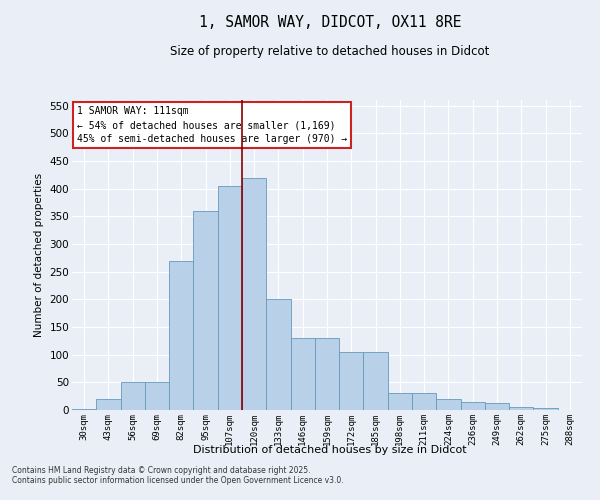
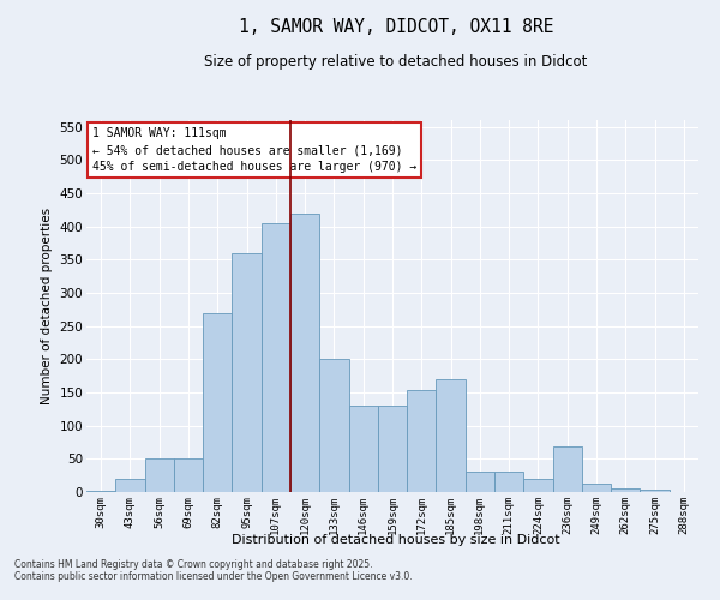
172sqm: 105 -> 154
185sqm: 105 -> 170
236sqm: 15 -> 68
